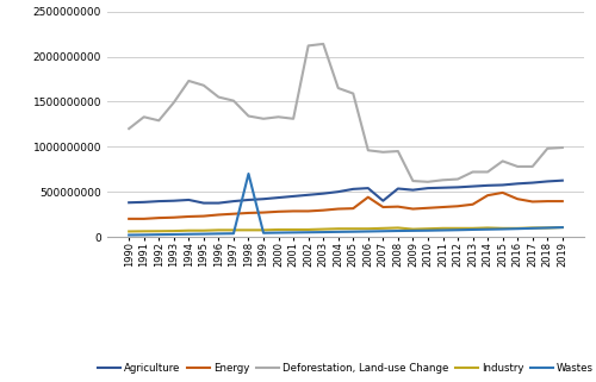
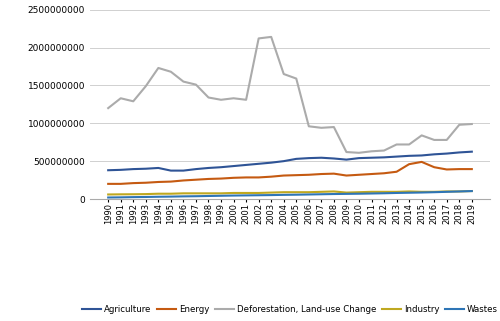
Wastes/1998: 700000000 -> 40000000
Energy/2006: 440000000 -> 320000000
Agriculture/2007: 400000000 -> 540000000
